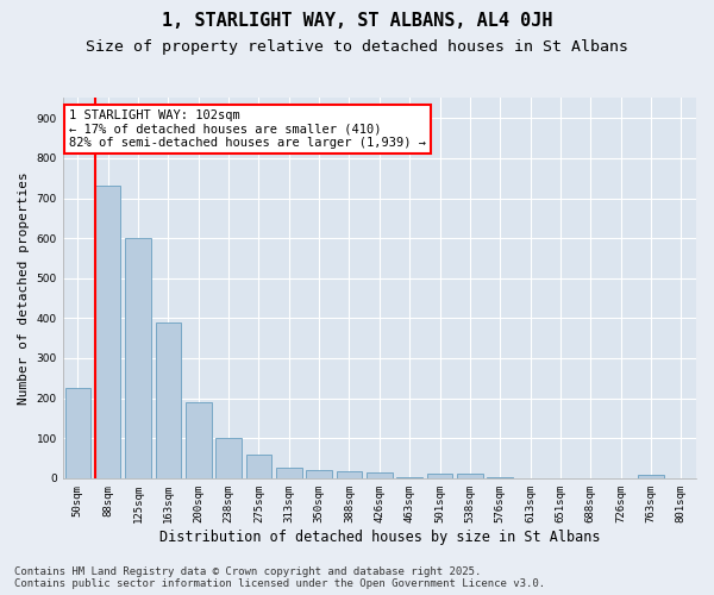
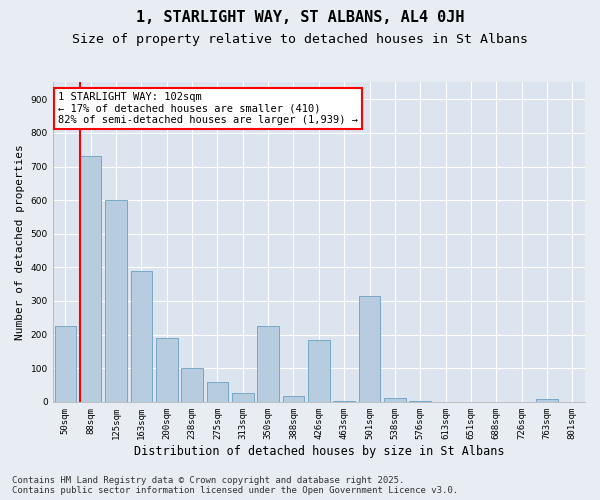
350sqm: 20 -> 225
426sqm: 15 -> 185
501sqm: 10 -> 315
